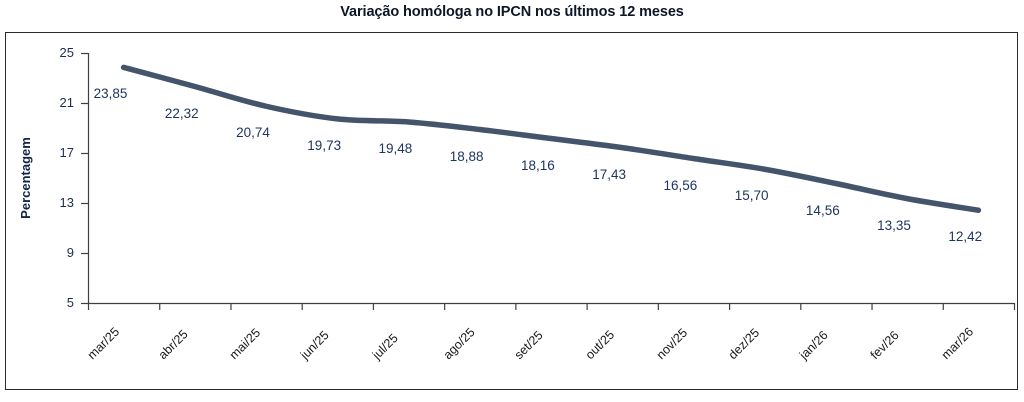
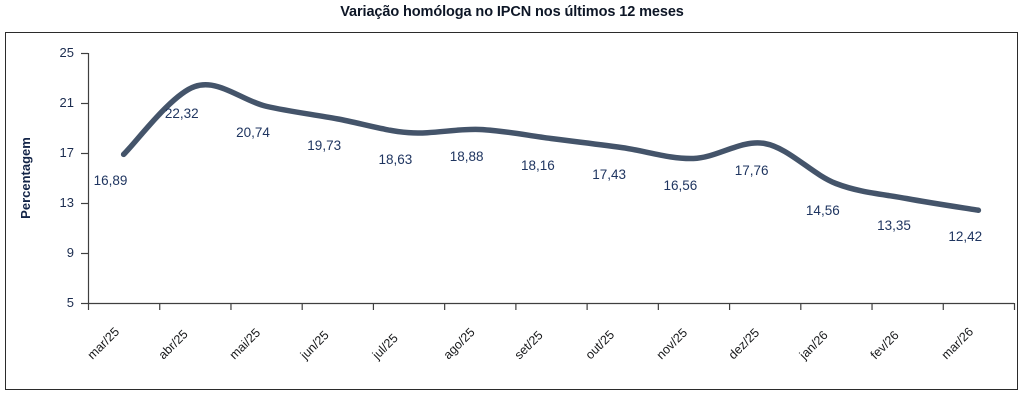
mar/25: 23,85 -> 16,89
jul/25: 19,48 -> 18,63
dez/25: 15,70 -> 17,76
